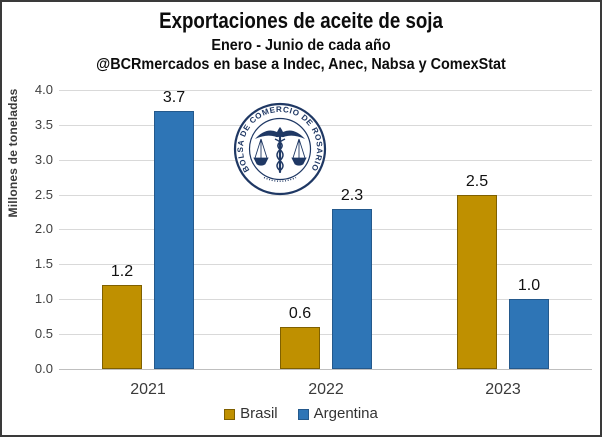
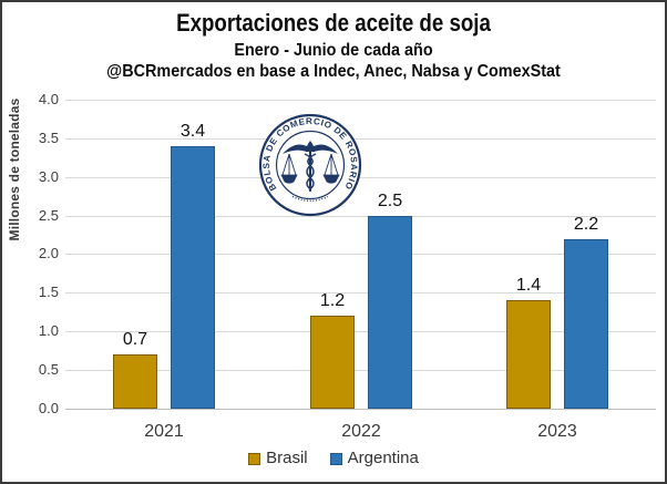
Brasil/2021: 1.2 -> 0.7
Argentina/2021: 3.7 -> 3.4
Brasil/2022: 0.6 -> 1.2
Argentina/2022: 2.3 -> 2.5
Brasil/2023: 2.5 -> 1.4
Argentina/2023: 1.0 -> 2.2
